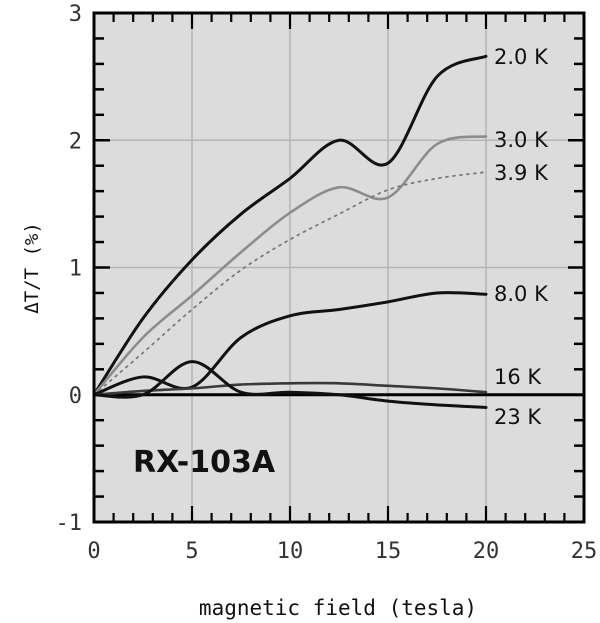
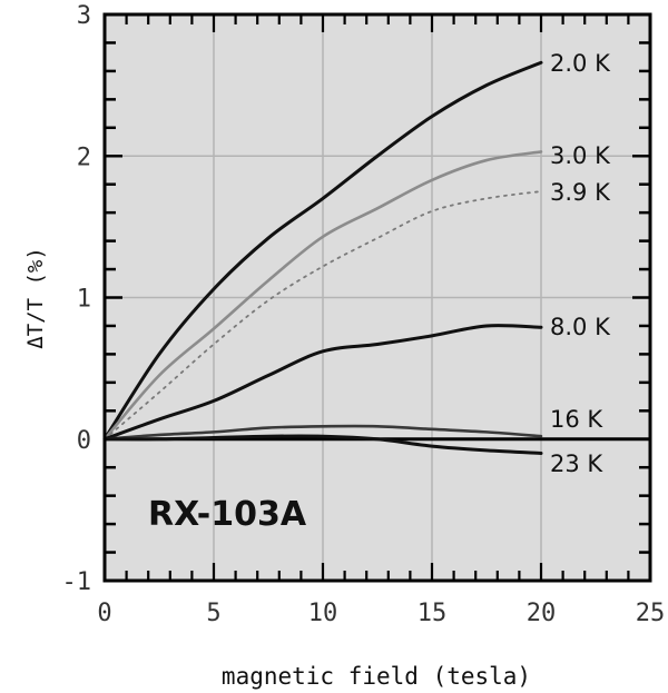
8.0 K/5: 0.06 -> 0.27
23 K/5: 0.26 -> 0.01
2.0 K/15: 1.82 -> 2.28
3.0 K/15: 1.55 -> 1.83
